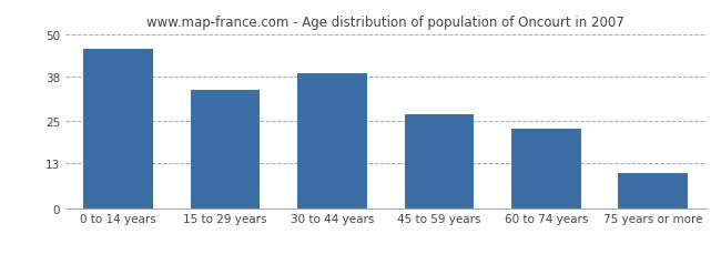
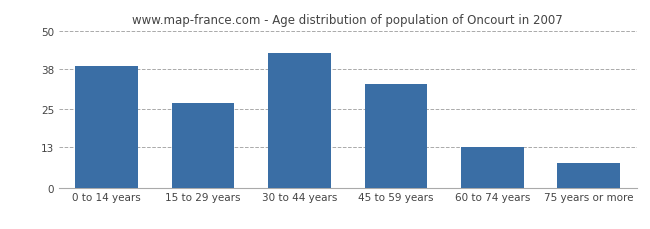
0 to 14 years: 46 -> 39
15 to 29 years: 34 -> 27
30 to 44 years: 39 -> 43
45 to 59 years: 27 -> 33
60 to 74 years: 23 -> 13
75 years or more: 10 -> 8
